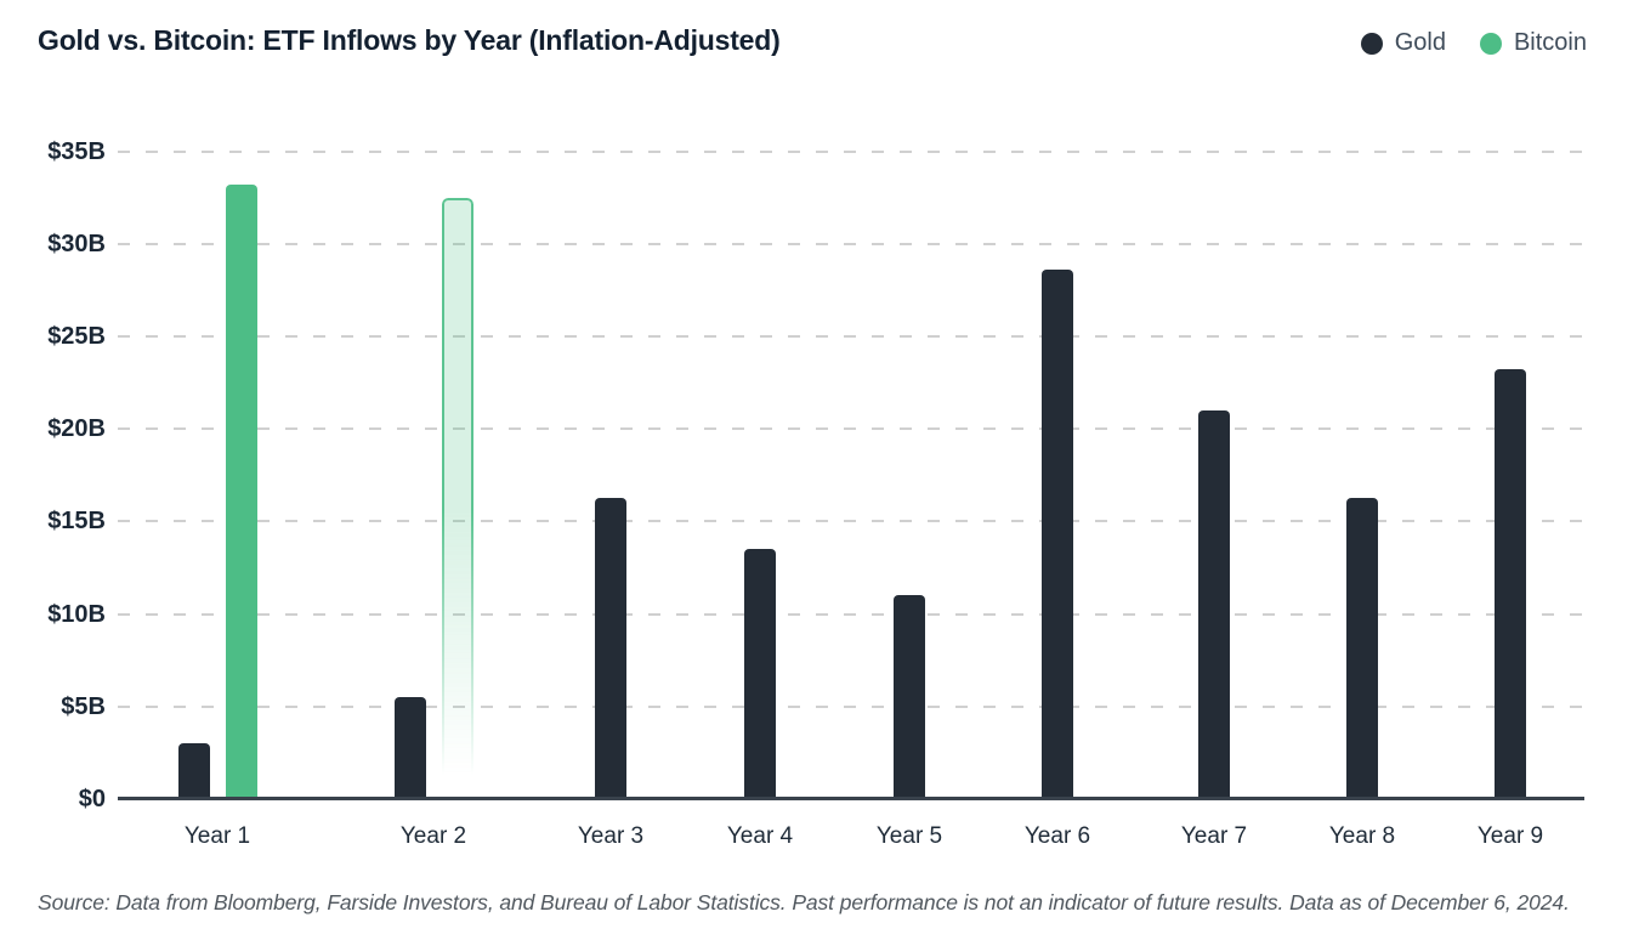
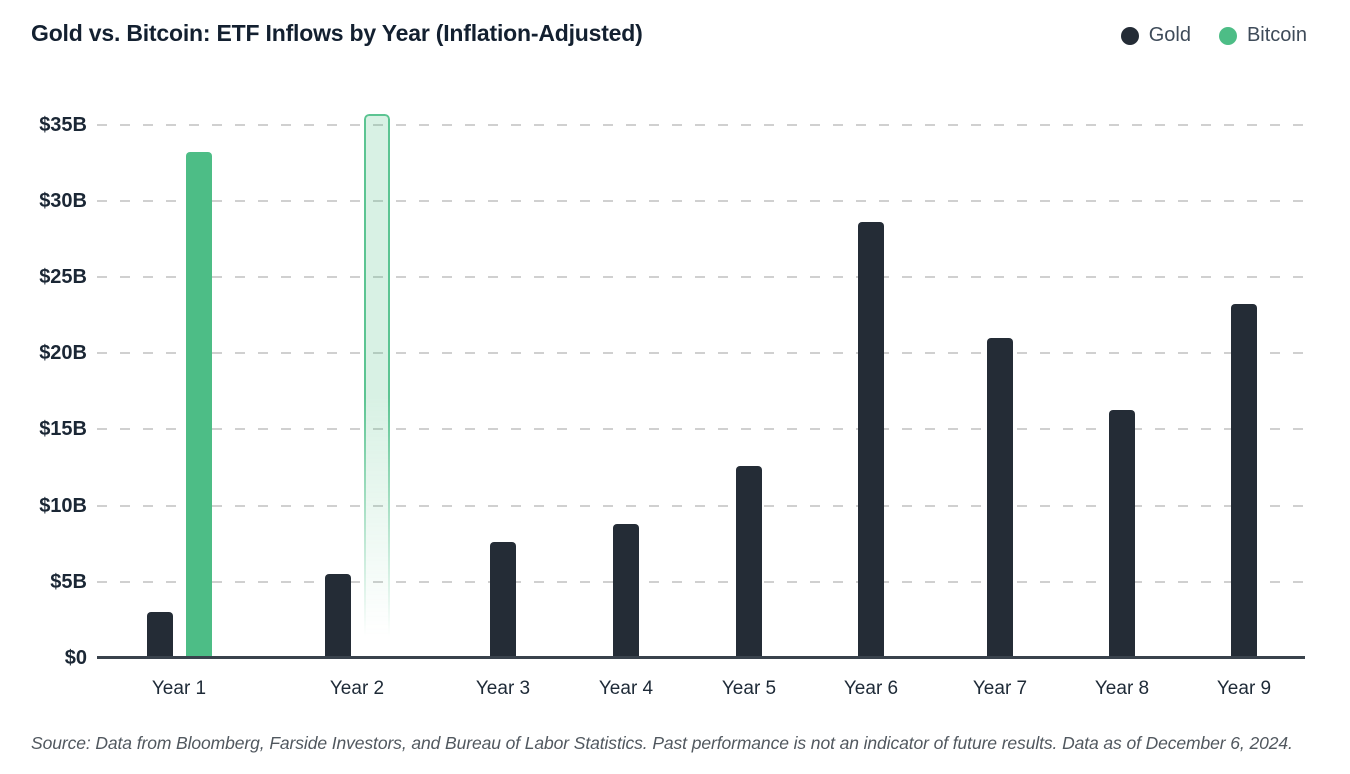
Bitcoin/Year 2: $32.5B -> $35.7B
Gold/Year 3: $16.3B -> $7.6B
Gold/Year 4: $13.5B -> $8.8B
Gold/Year 5: $11.0B -> $12.6B
